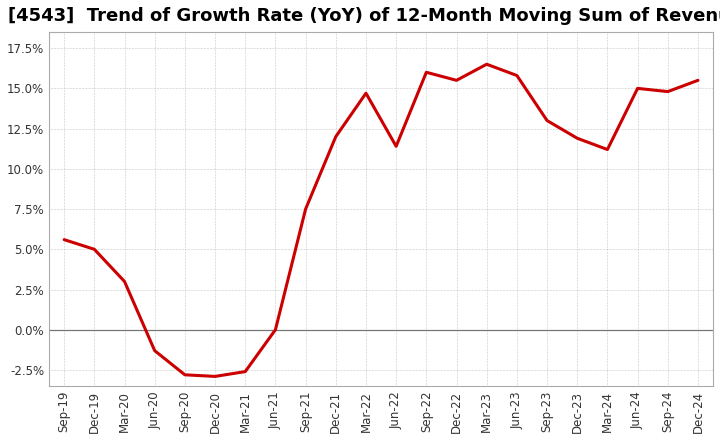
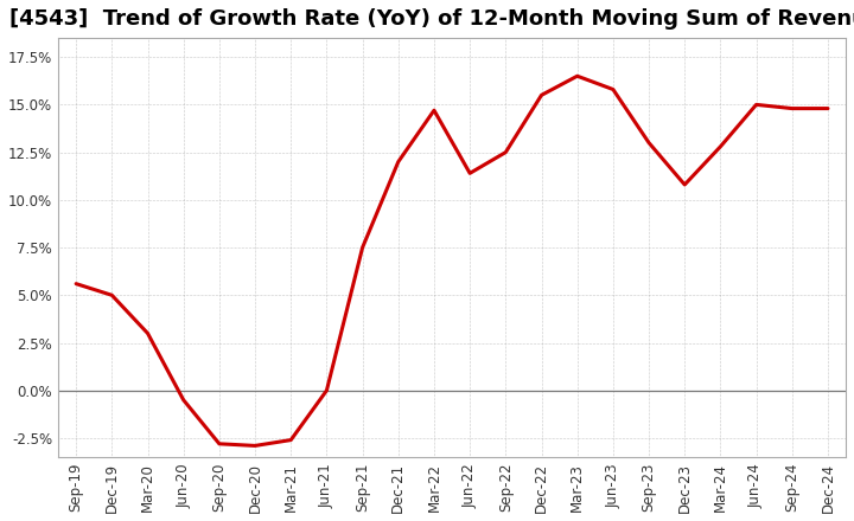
Jun-20: -1.3% -> -0.5%
Sep-22: 16.0% -> 12.5%
Dec-23: 11.9% -> 10.8%
Mar-24: 11.2% -> 12.8%
Dec-24: 15.5% -> 14.8%
